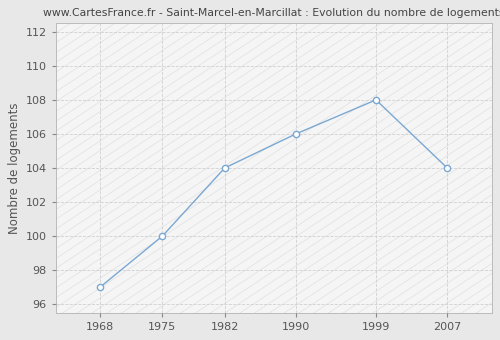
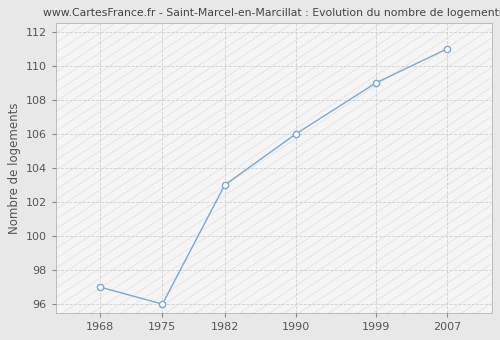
1975: 100 -> 96
1982: 104 -> 103
1999: 108 -> 109
2007: 104 -> 111
